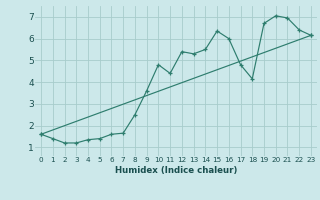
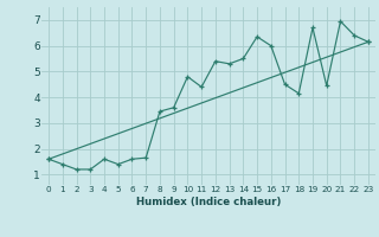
4: 1.35 -> 1.60
8: 2.50 -> 3.45
17: 4.80 -> 4.50
20: 7.05 -> 4.45
